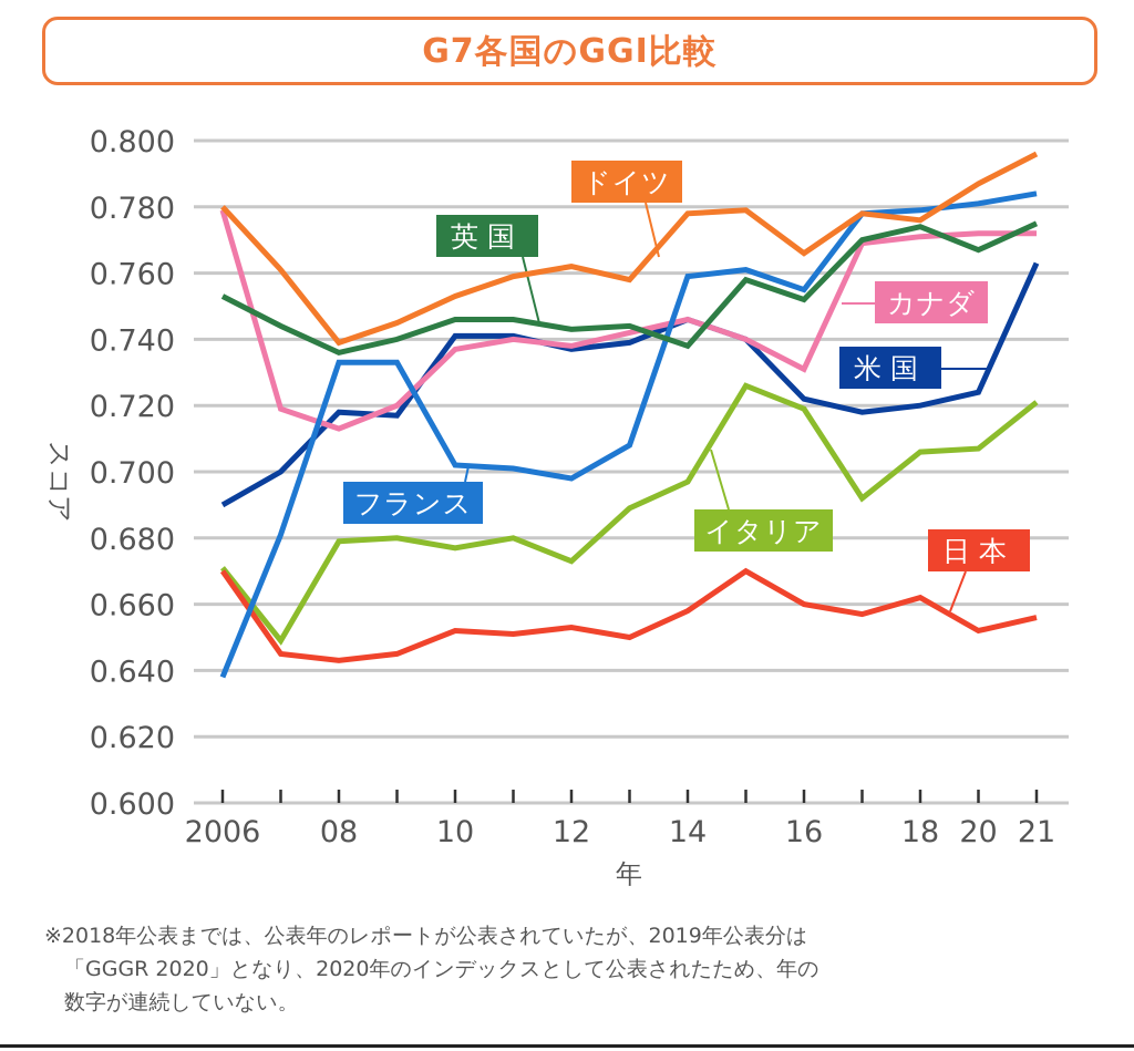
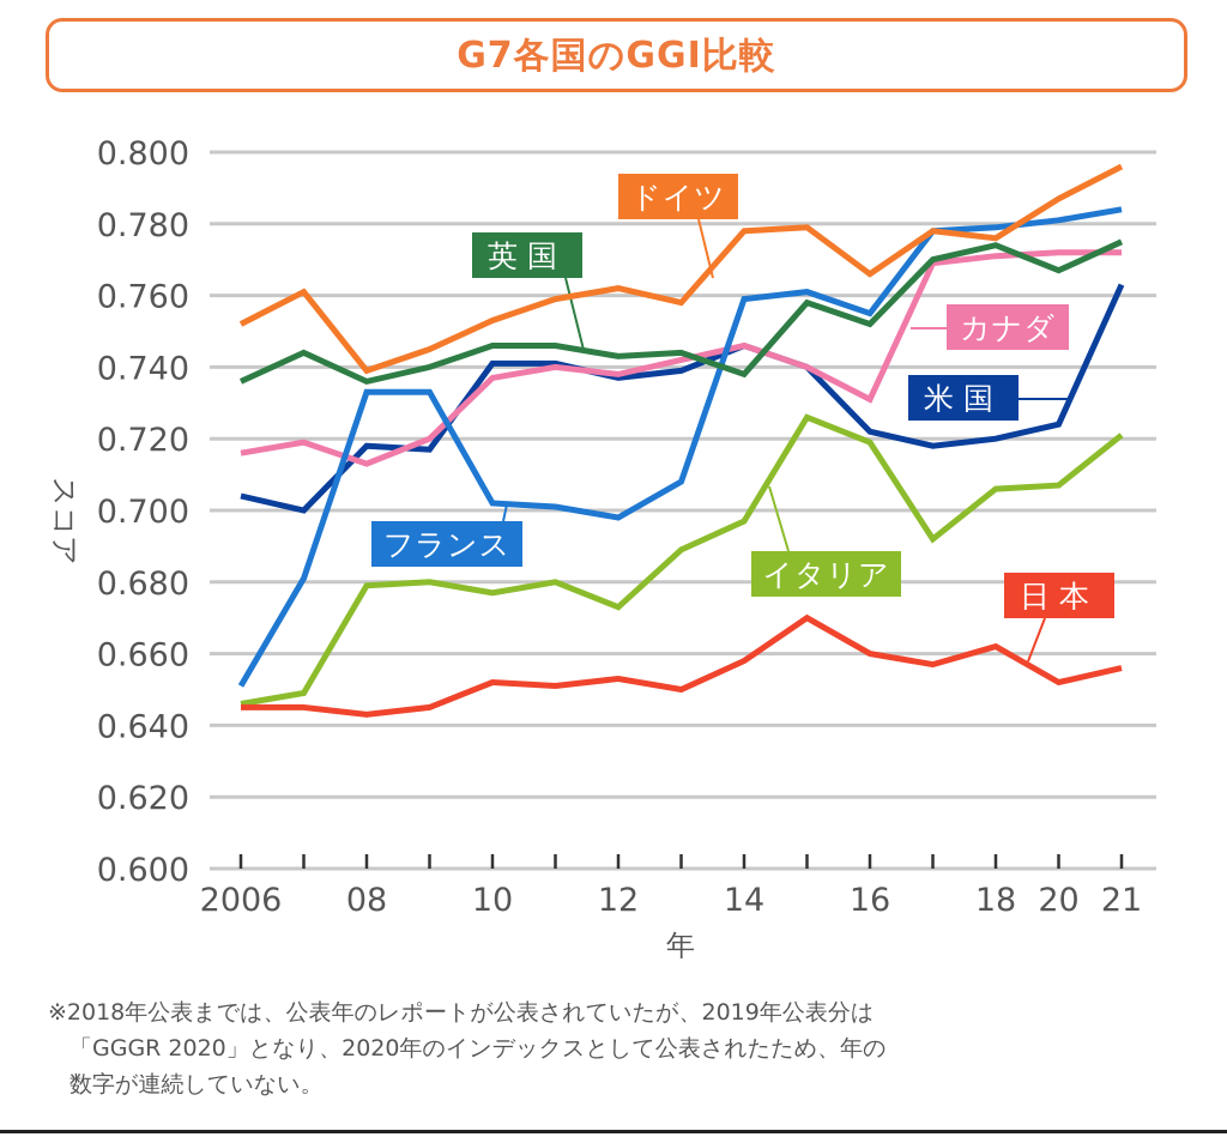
ドイツ/2006: 0.780 -> 0.752
フランス/2006: 0.638 -> 0.651
英国/2006: 0.753 -> 0.736
カナダ/2006: 0.779 -> 0.716
米国/2006: 0.690 -> 0.704
イタリア/2006: 0.671 -> 0.646
日本/2006: 0.670 -> 0.645
